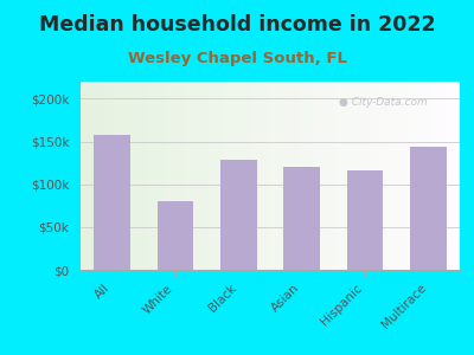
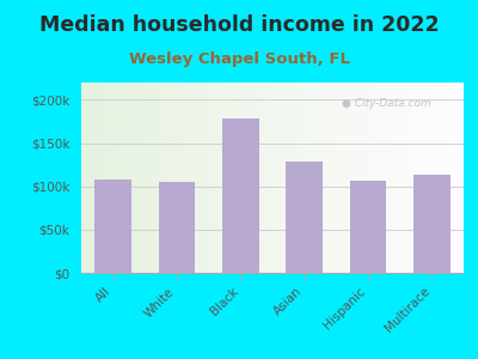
All: $158k -> $108k
White: $80k -> $105k
Black: $128k -> $178k
Asian: $120k -> $128k
Hispanic: $116k -> $107k
Multirace: $144k -> $113k
